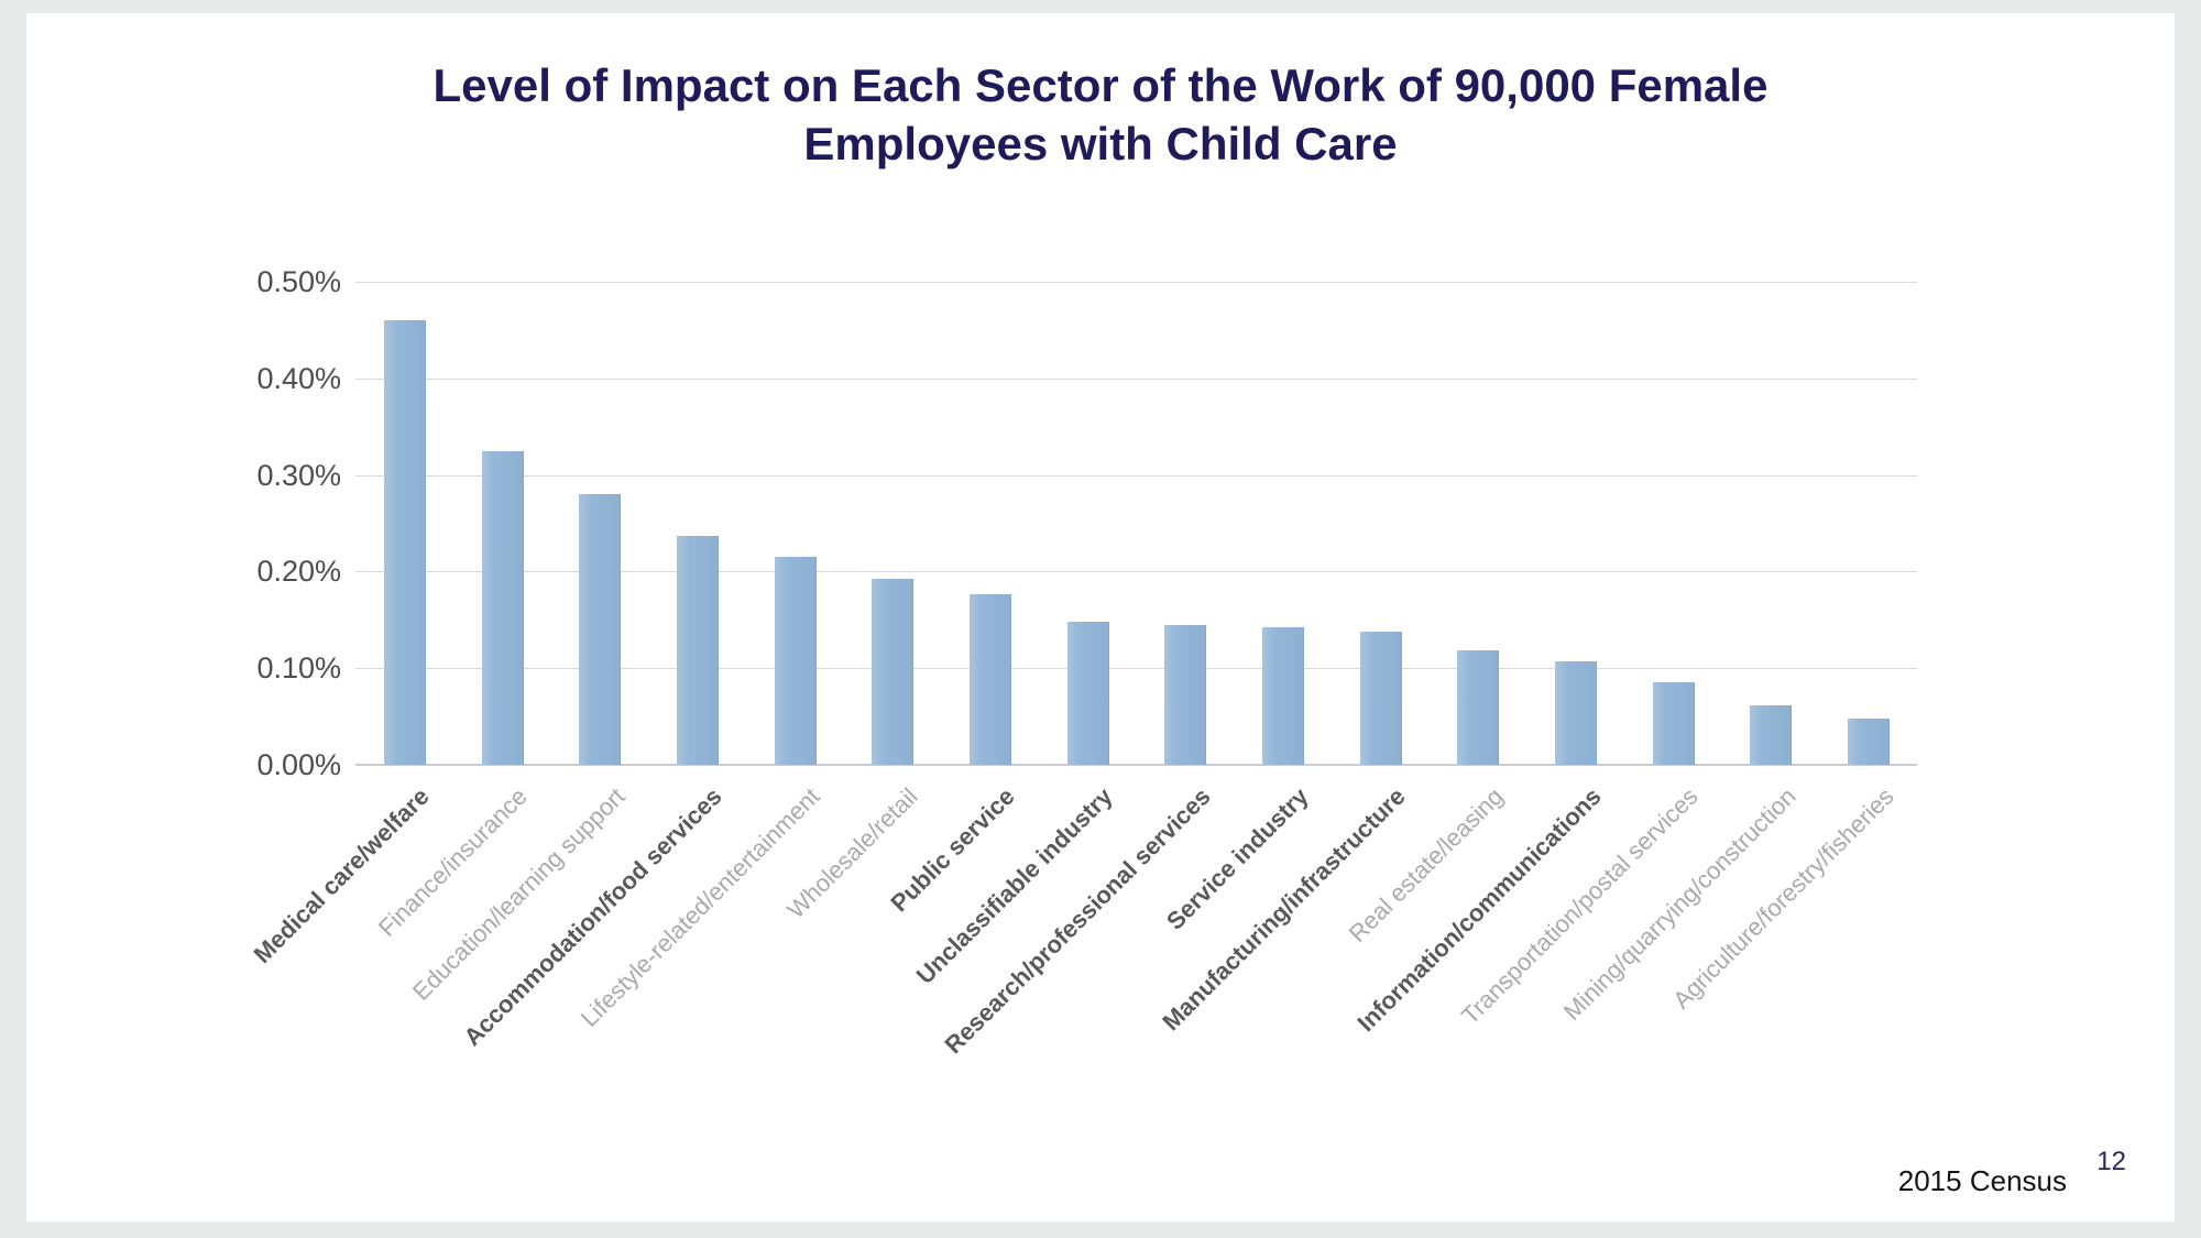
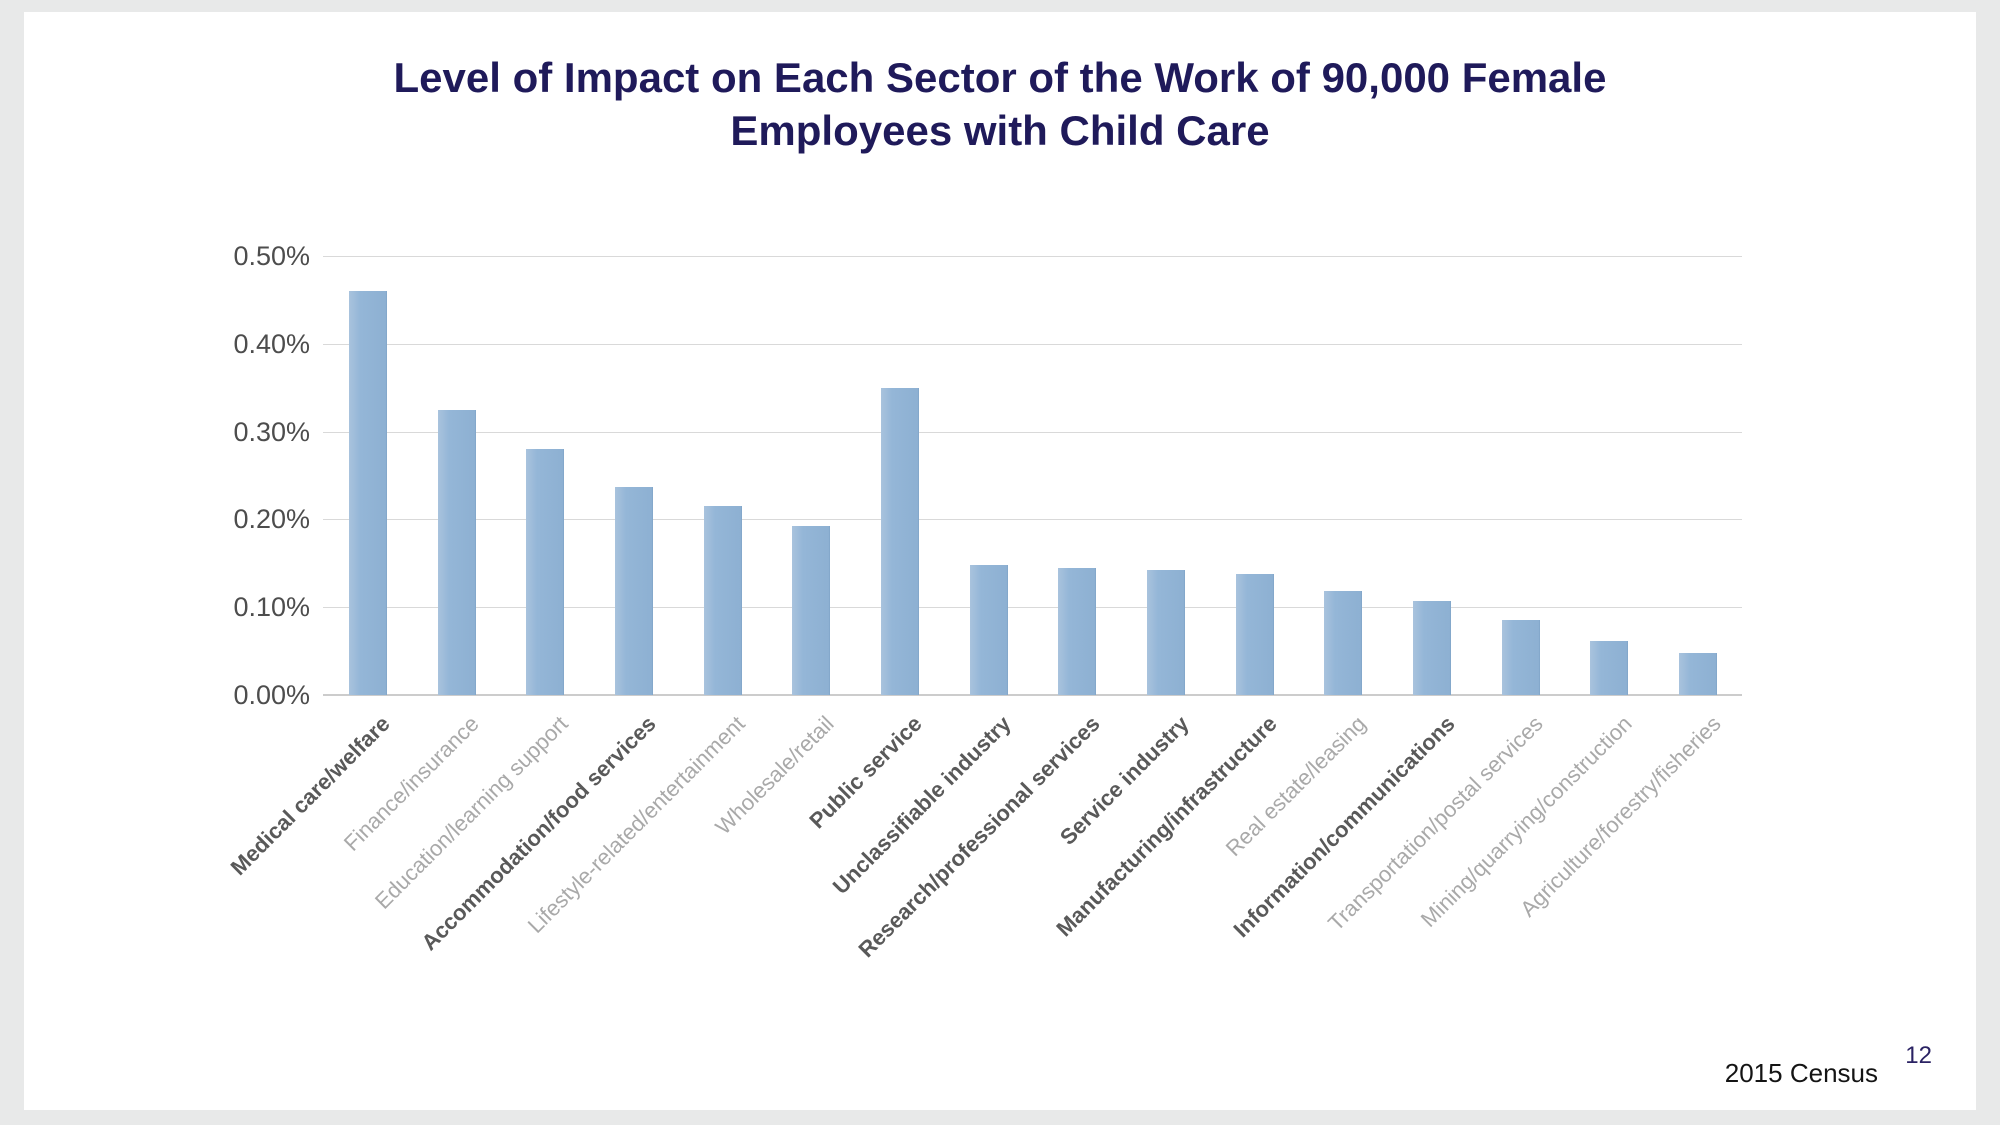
Public service: 0.18% -> 0.35%
